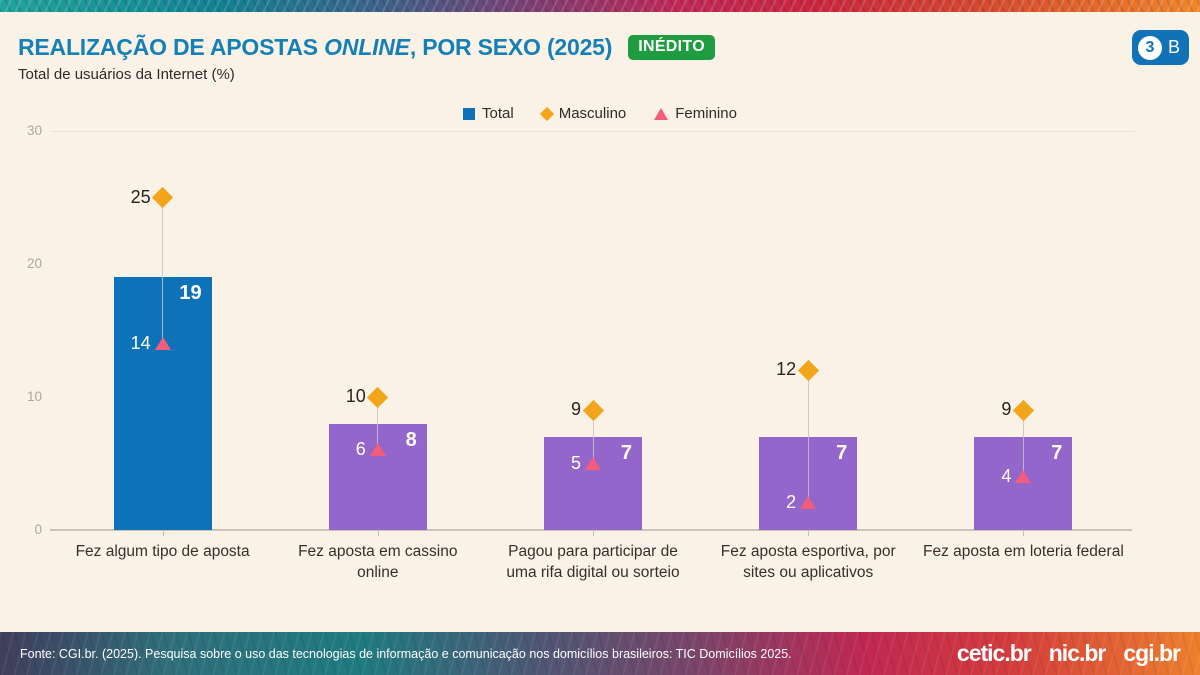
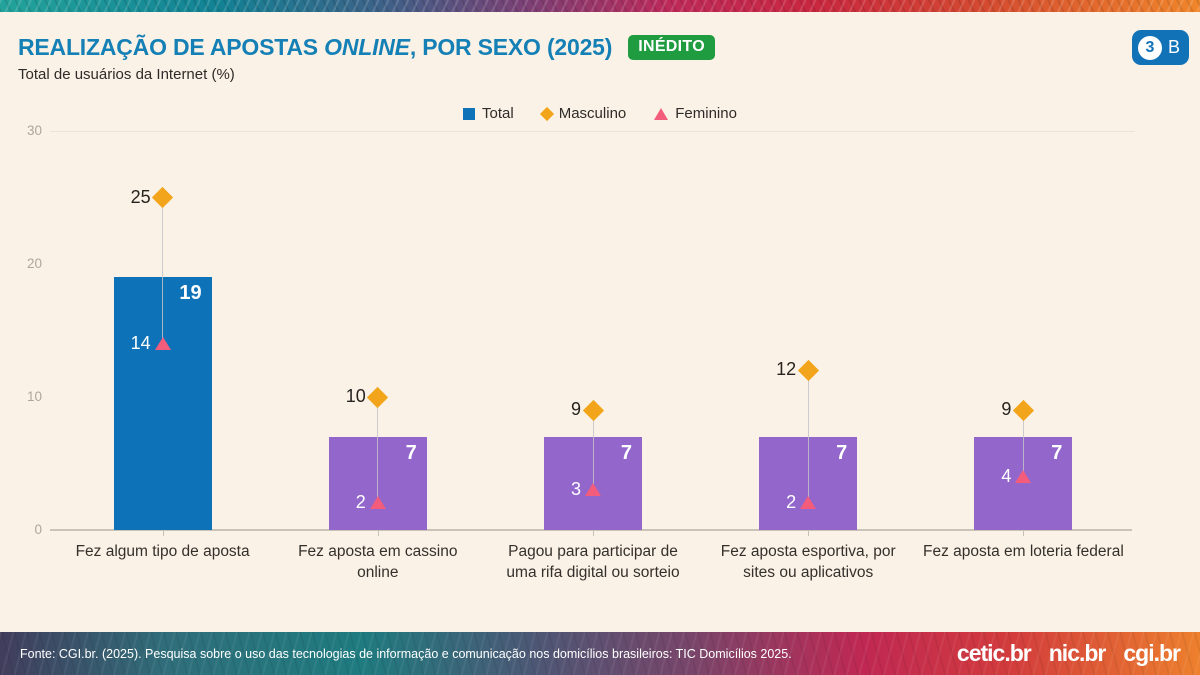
Total/Fez aposta em cassino online: 8 -> 7
Feminino/Fez aposta em cassino online: 6 -> 2
Feminino/Pagou para participar de uma rifa digital ou sorteio: 5 -> 3
